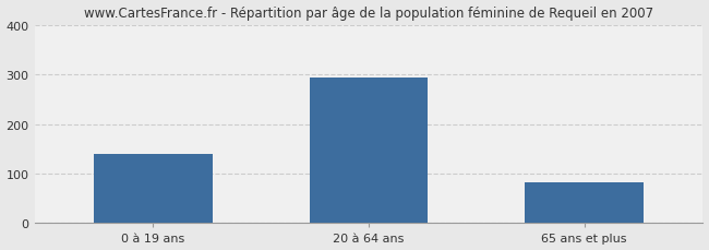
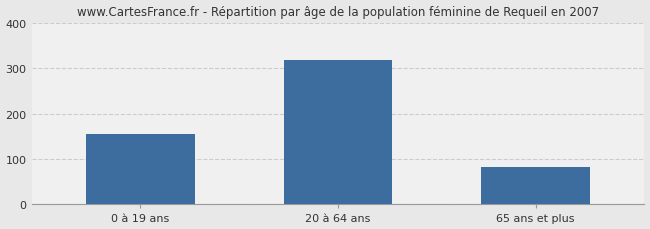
0 à 19 ans: 140 -> 155
20 à 64 ans: 295 -> 318
